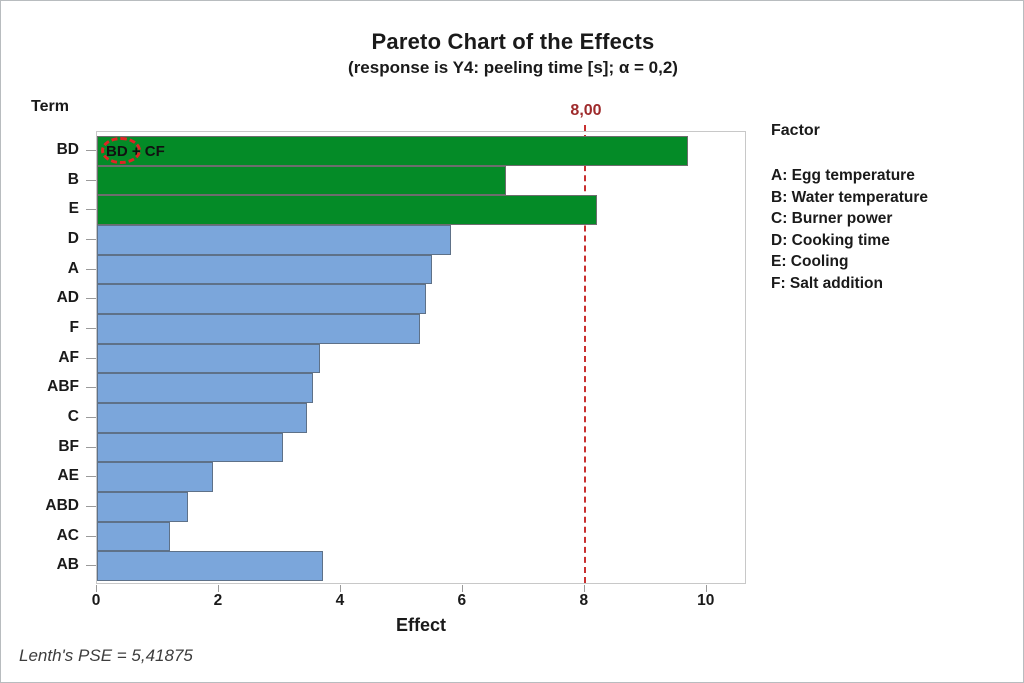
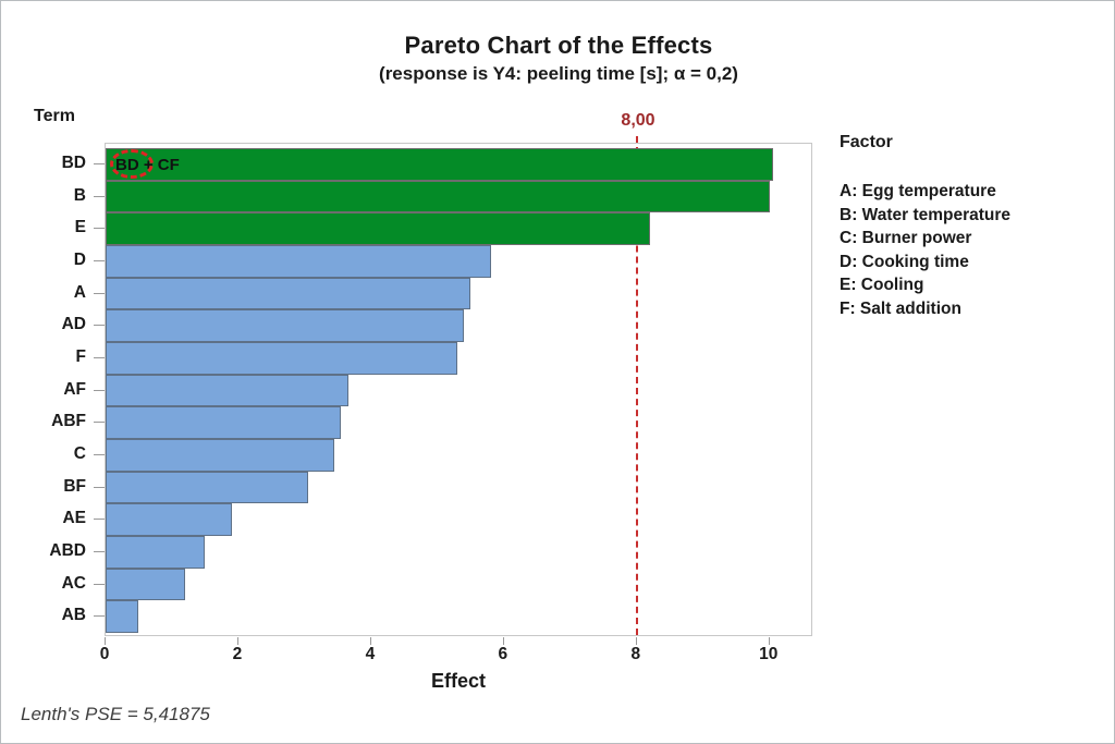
BD: 9.7 -> 10.1
B: 6.7 -> 10.0
AB: 3.7 -> 0.5
